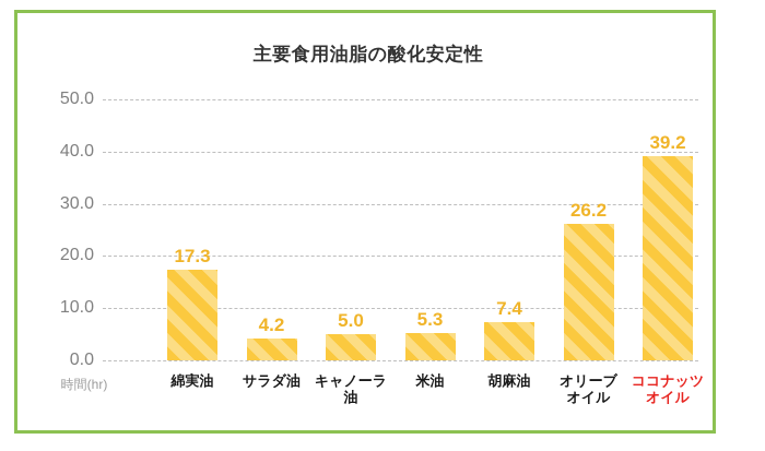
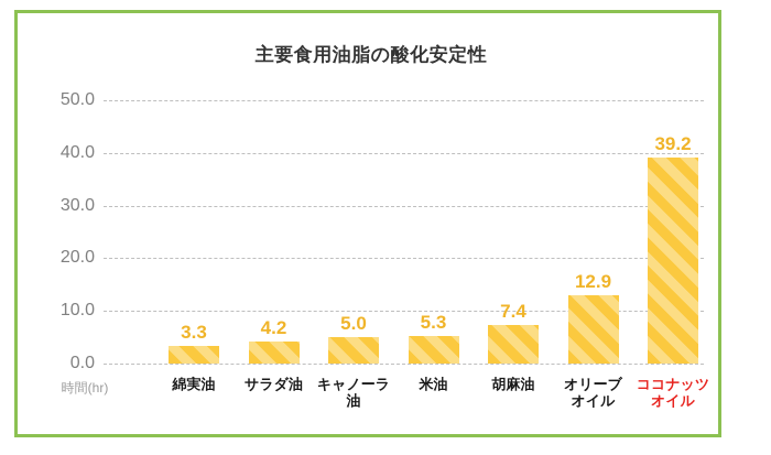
綿実油: 17.3 -> 3.3
オリーブ オイル: 26.2 -> 12.9
